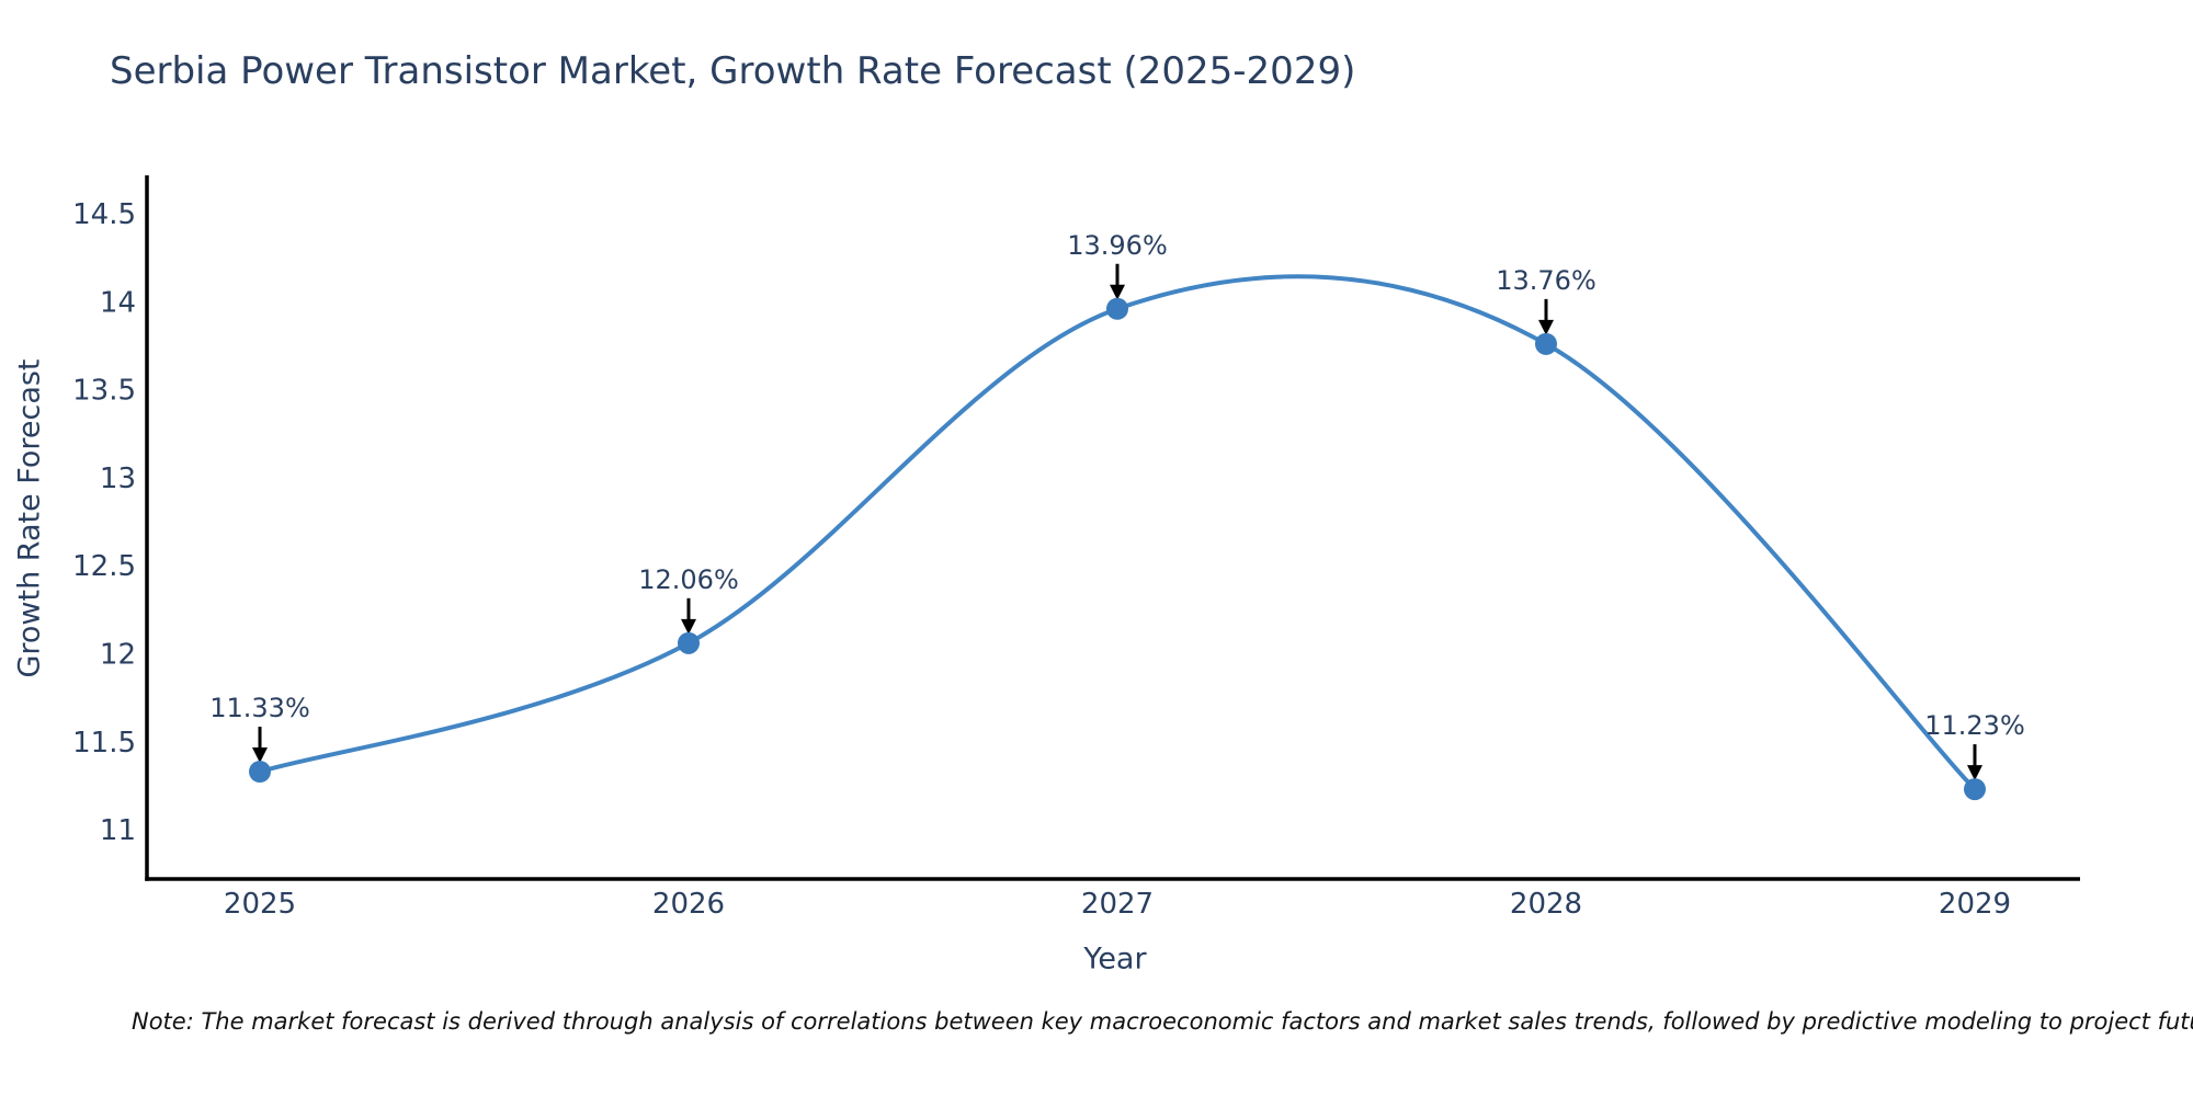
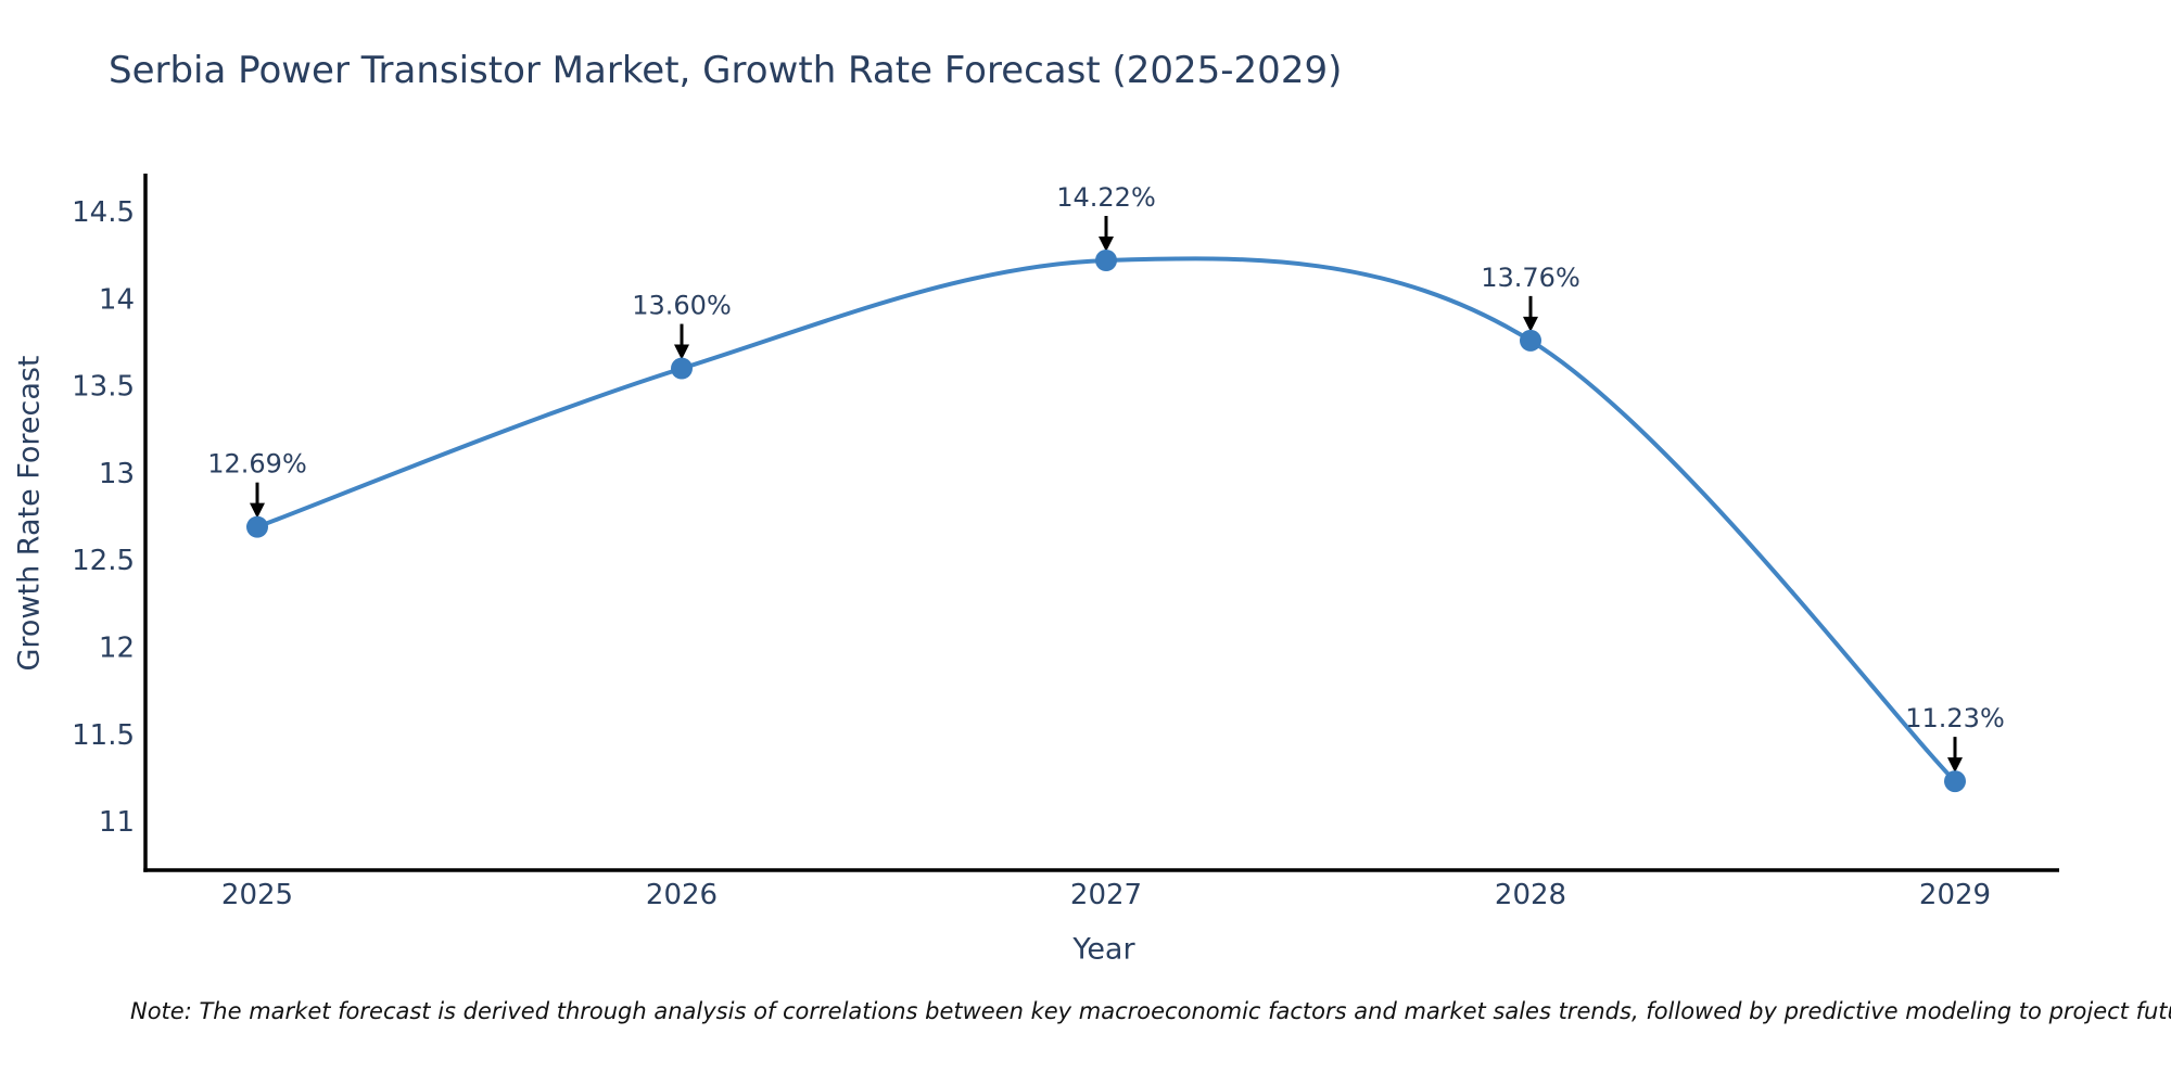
2025: 11.33% -> 12.69%
2026: 12.06% -> 13.60%
2027: 13.96% -> 14.22%
